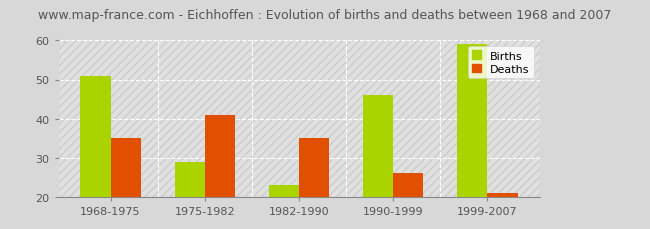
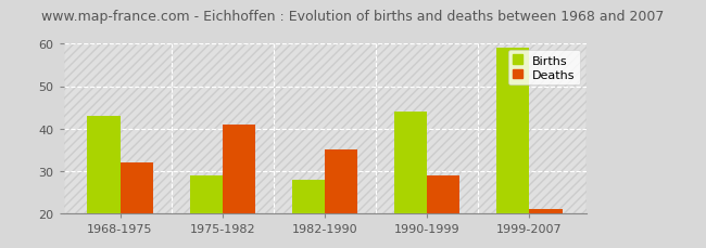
Births/1968-1975: 51 -> 43
Deaths/1968-1975: 35 -> 32
Births/1982-1990: 23 -> 28
Births/1990-1999: 46 -> 44
Deaths/1990-1999: 26 -> 29
